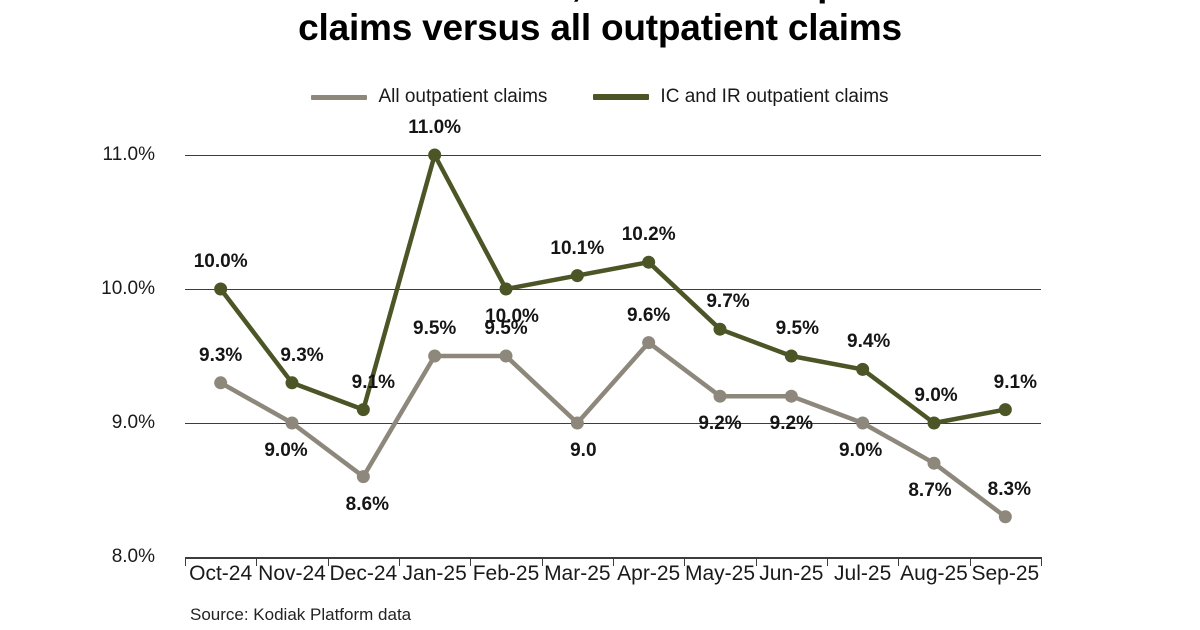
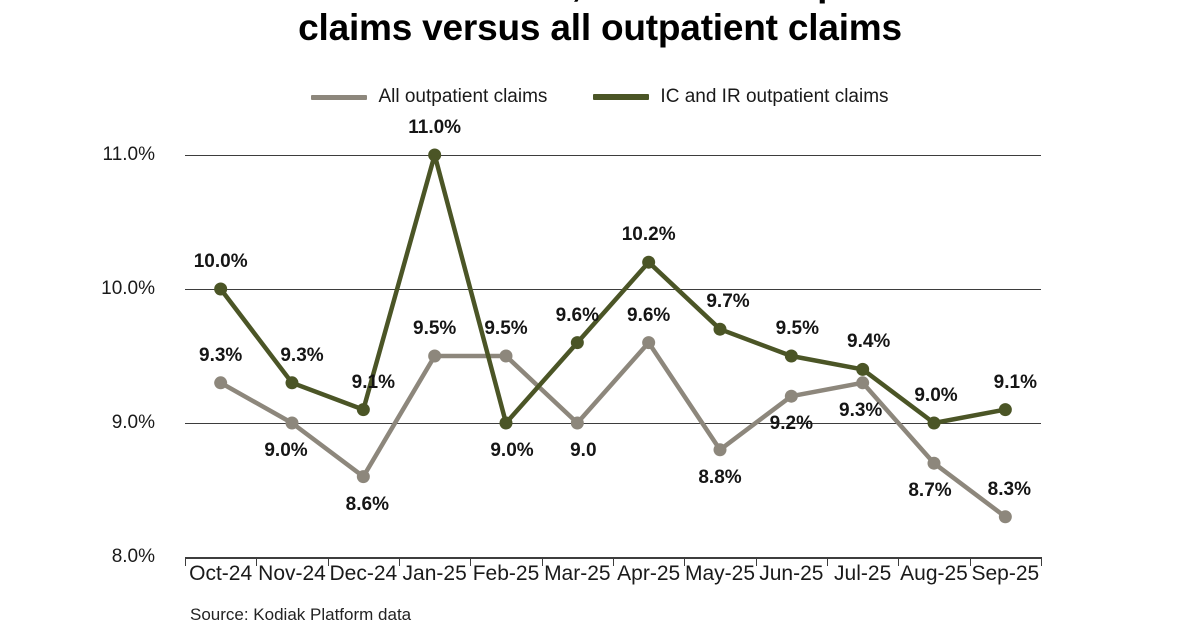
IC and IR outpatient claims/Feb-25: 10.0% -> 9.0%
IC and IR outpatient claims/Mar-25: 10.1% -> 9.6%
All outpatient claims/May-25: 9.2% -> 8.8%
All outpatient claims/Jul-25: 9.0% -> 9.3%
